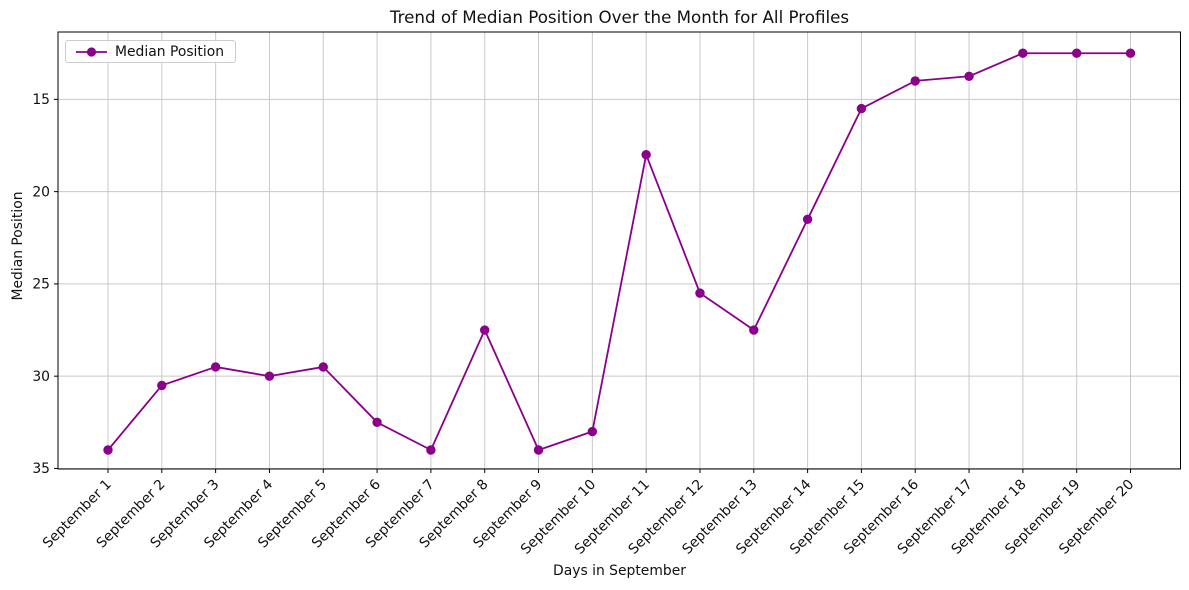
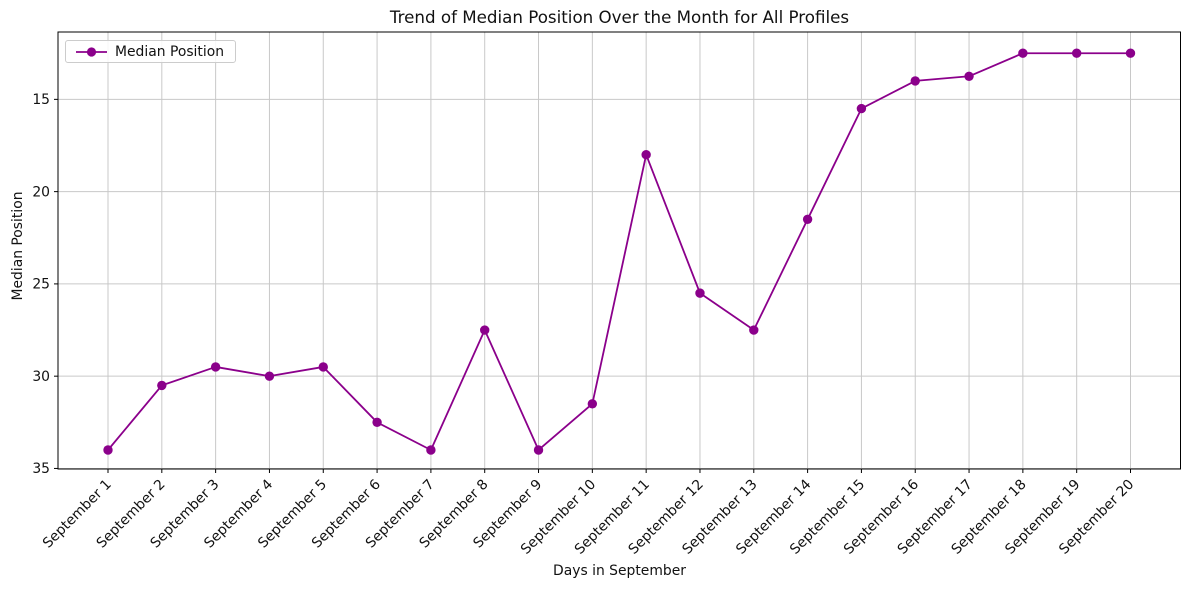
September 10: 33.0 -> 31.5
